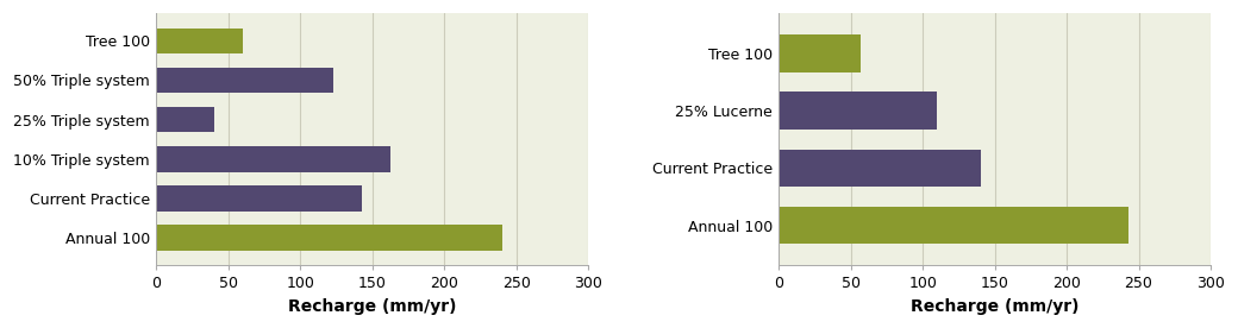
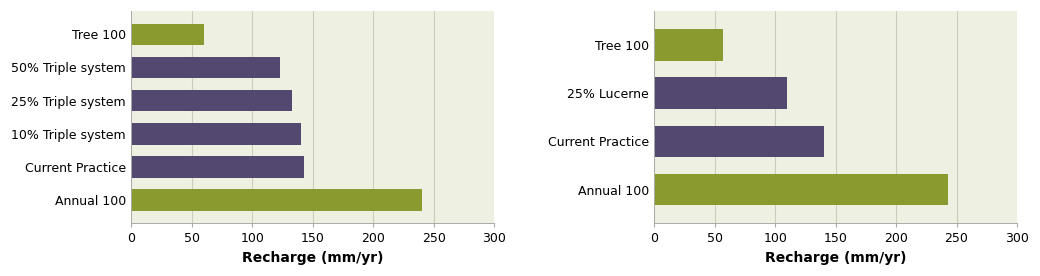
25% Triple system: 40 -> 133
10% Triple system: 163 -> 140
